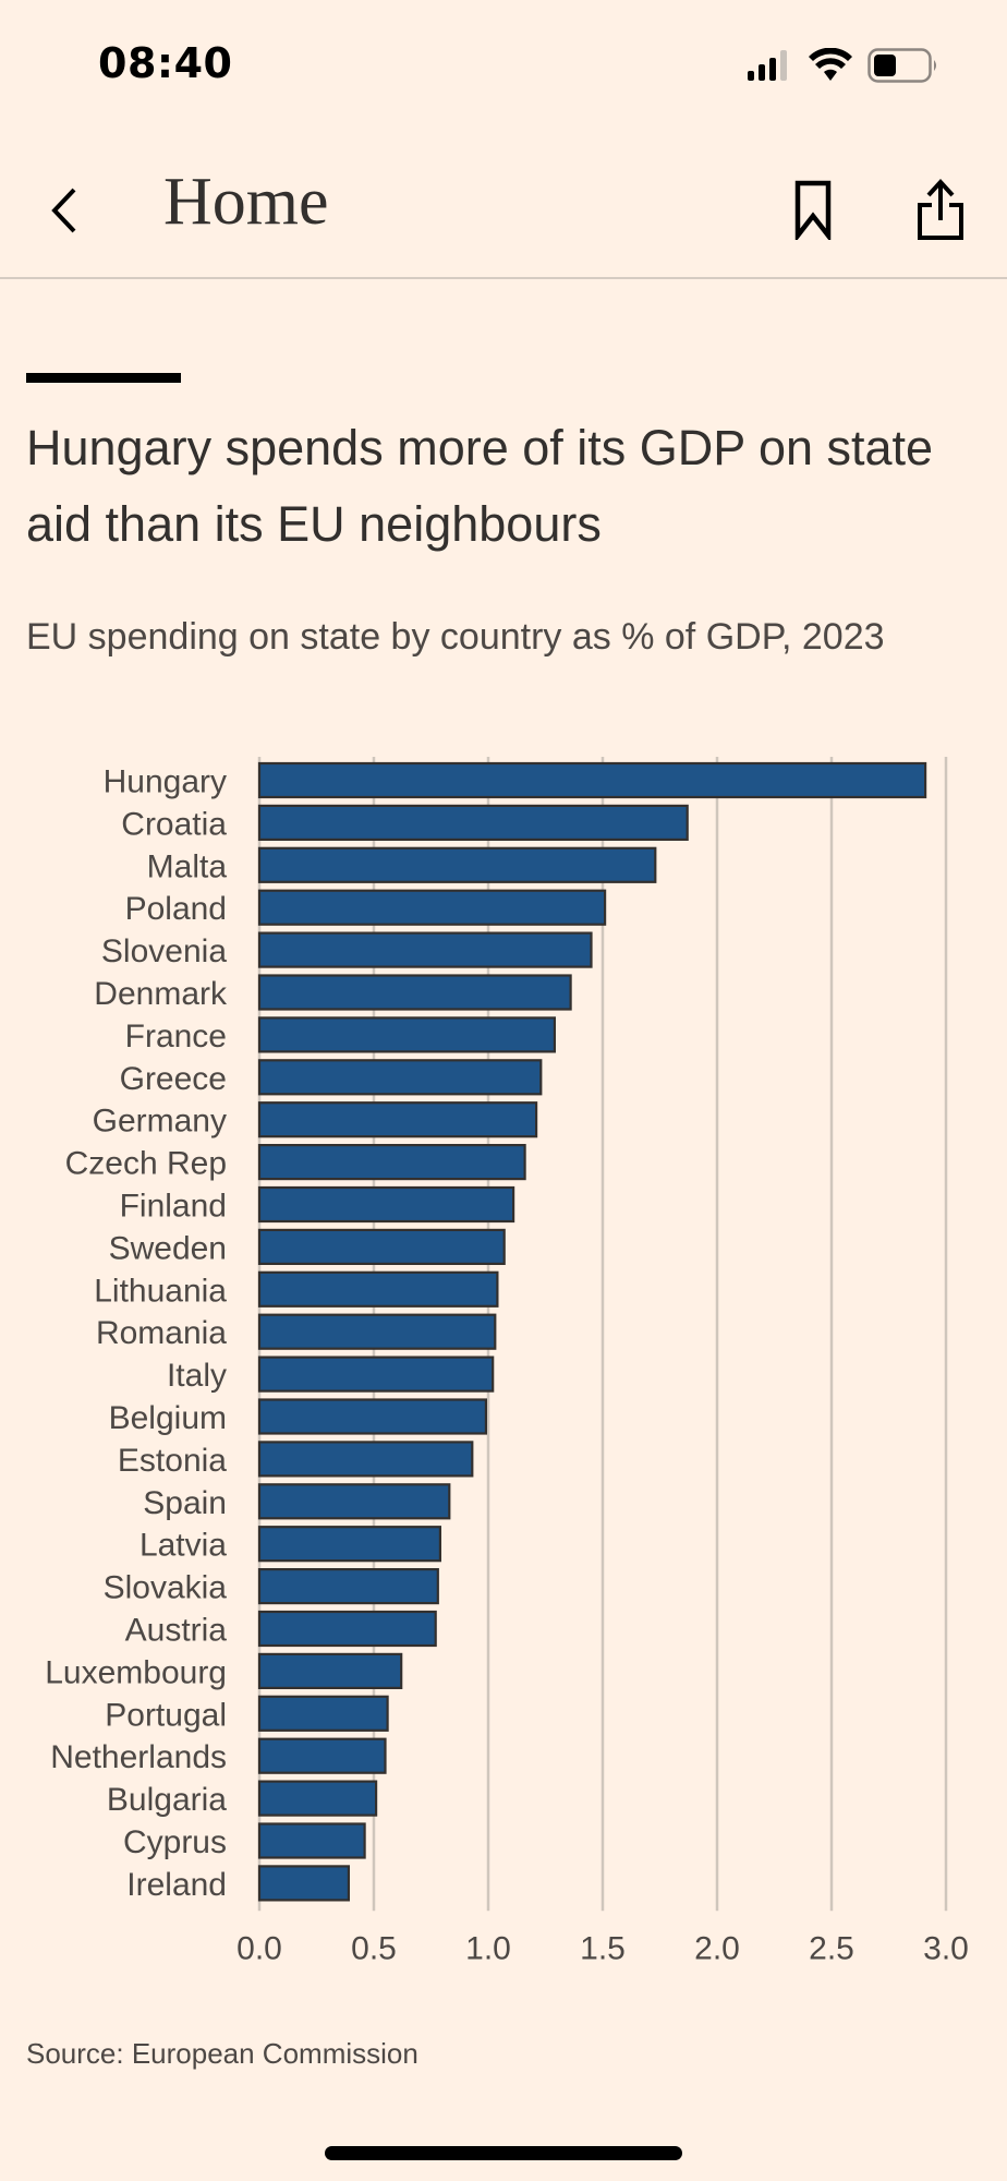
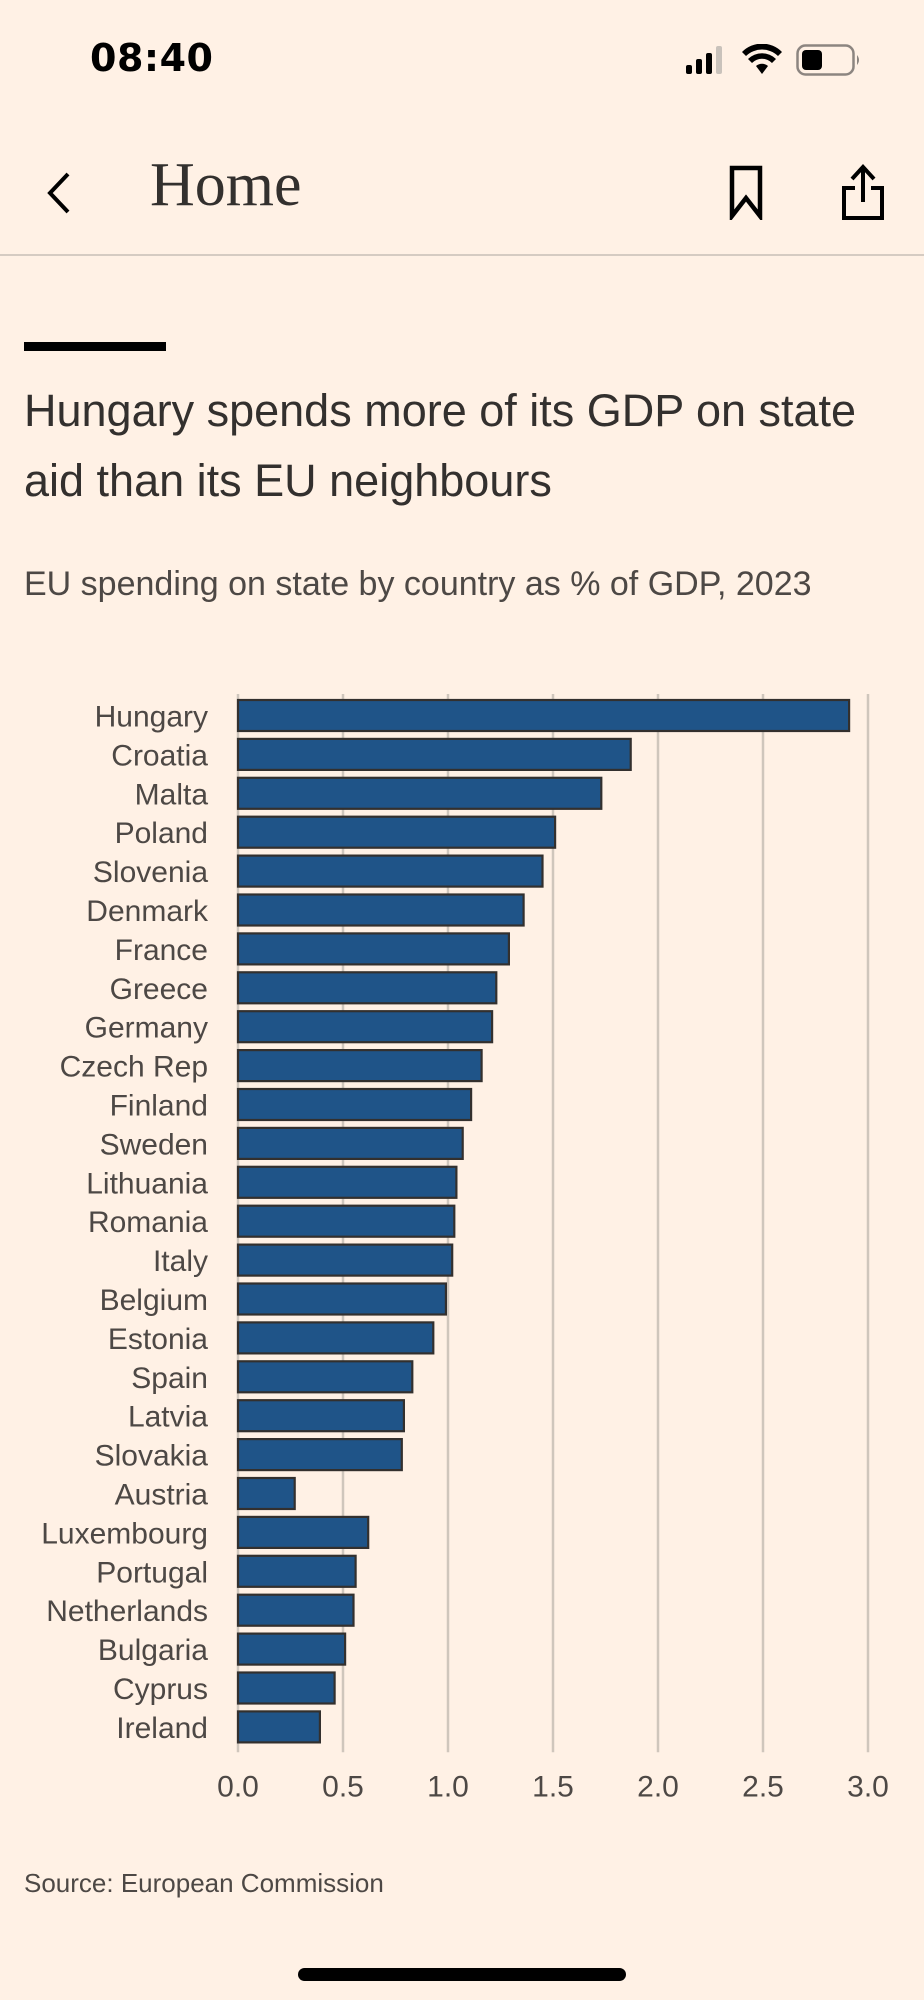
Austria: 0.77 -> 0.27
